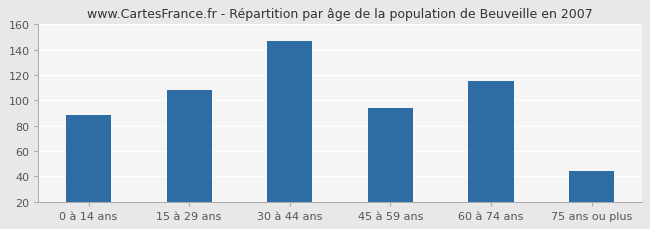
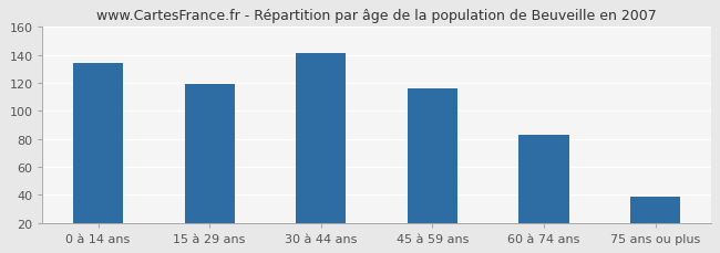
0 à 14 ans: 88 -> 134
15 à 29 ans: 108 -> 119
30 à 44 ans: 147 -> 141
45 à 59 ans: 94 -> 116
60 à 74 ans: 115 -> 83
75 ans ou plus: 44 -> 39
